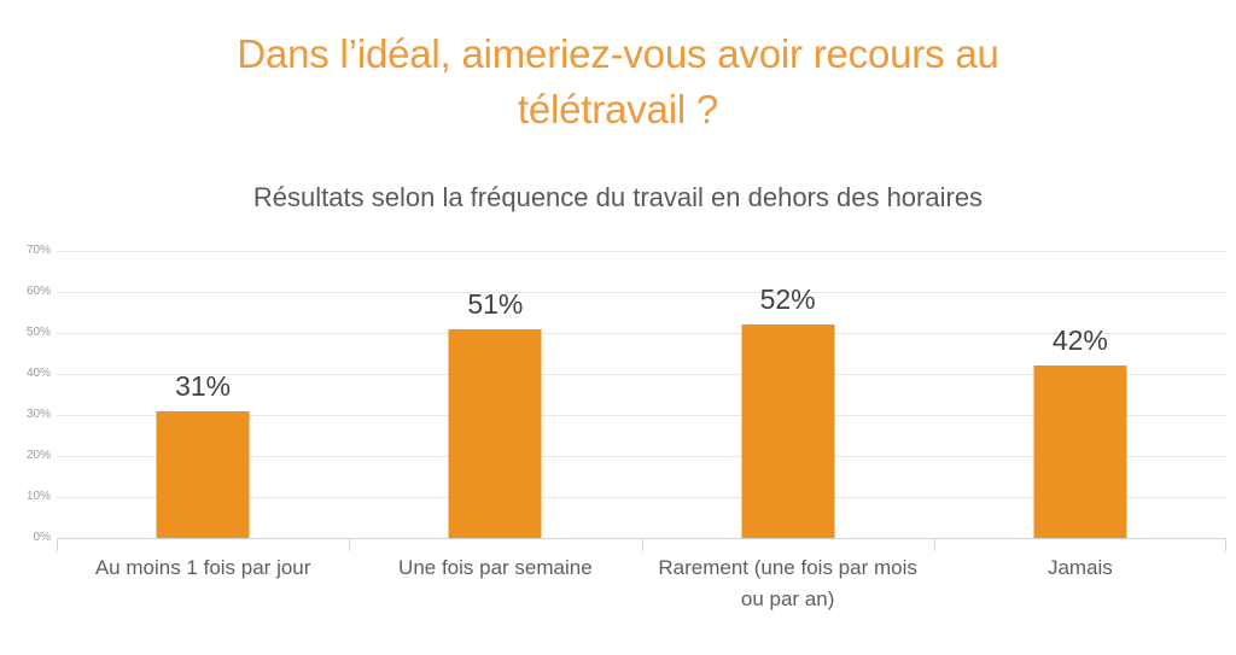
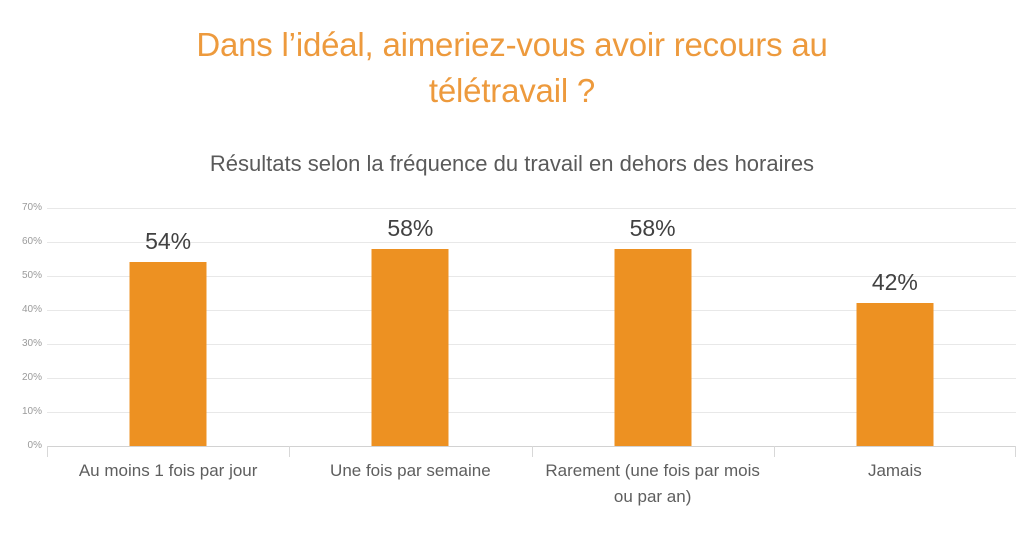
Au moins 1 fois par jour: 31% -> 54%
Une fois par semaine: 51% -> 58%
Rarement (une fois par mois ou par an): 52% -> 58%
